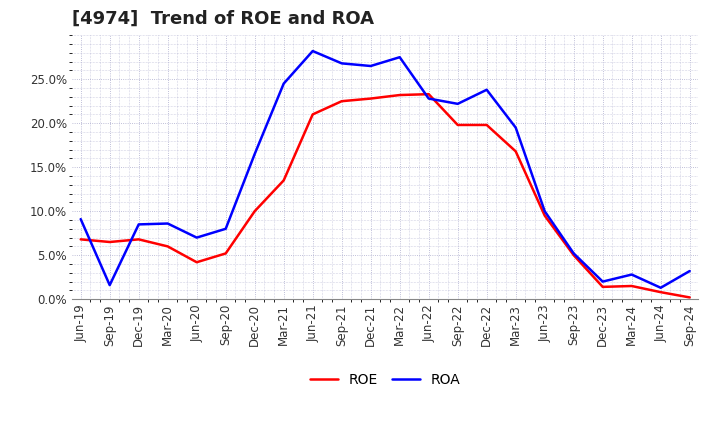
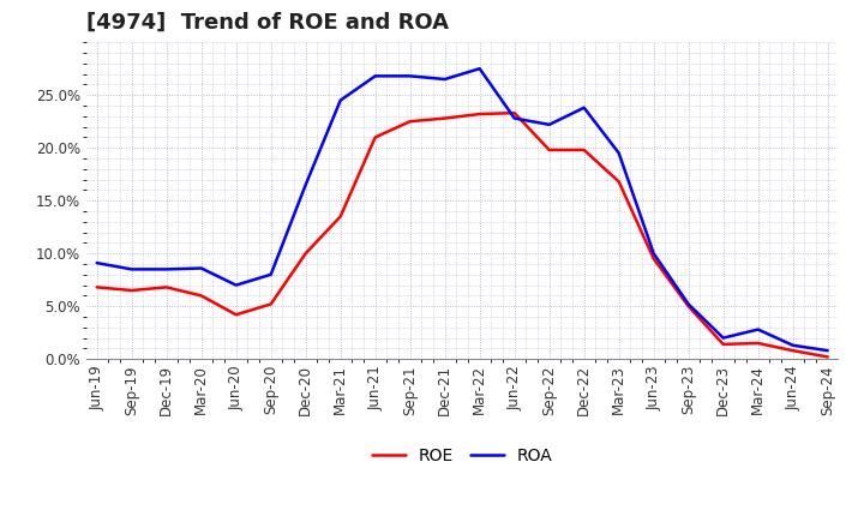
ROA/Sep-19: 1.6% -> 8.5%
ROA/Jun-21: 28.2% -> 26.8%
ROA/Sep-24: 3.2% -> 0.8%
